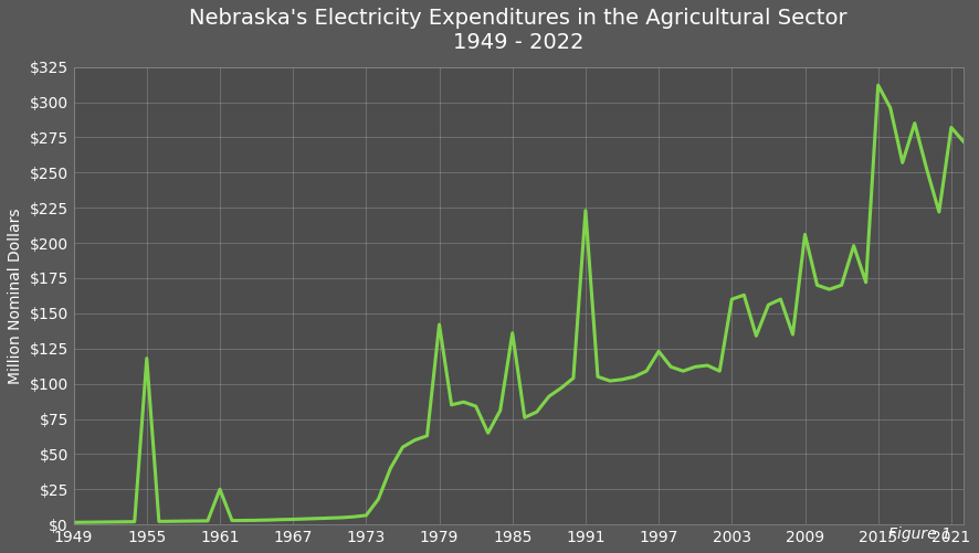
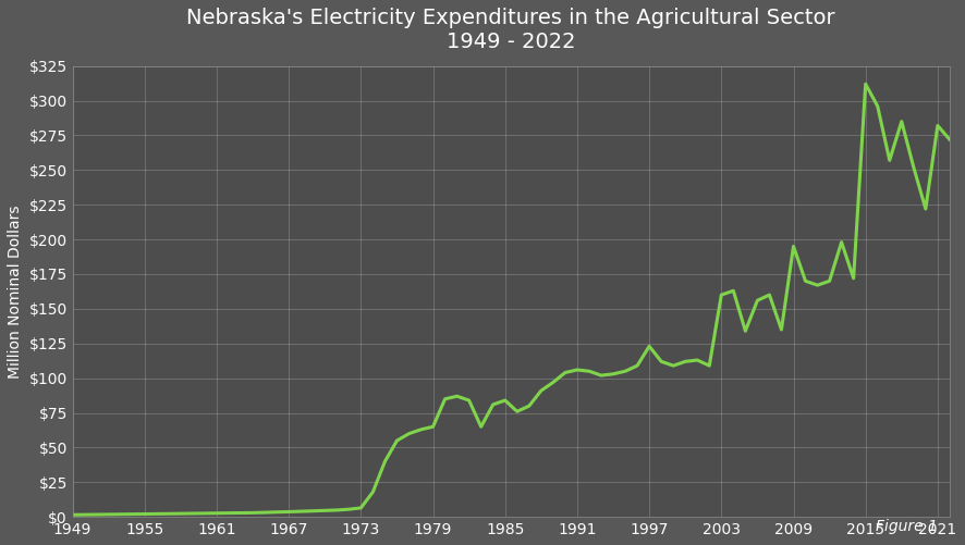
1955: $118 -> $2
1961: $25 -> $3
1979: $142 -> $65
1985: $136 -> $84
1991: $223 -> $106
2009: $206 -> $195
